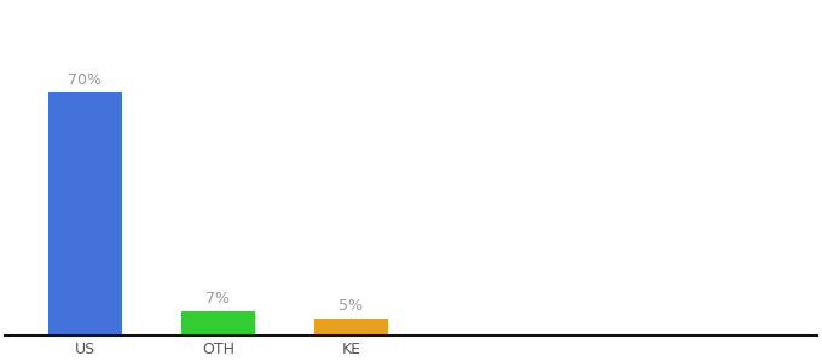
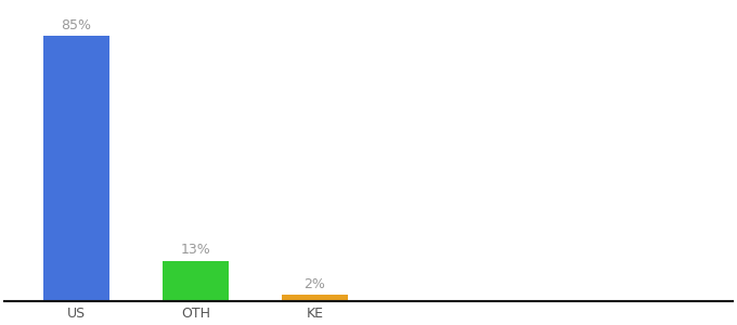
US: 70% -> 85%
OTH: 7% -> 13%
KE: 5% -> 2%
